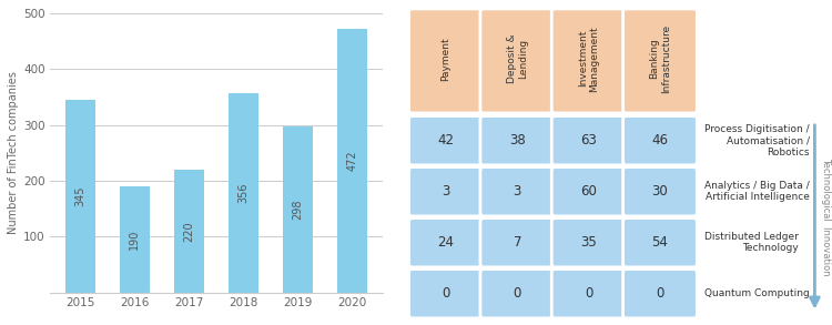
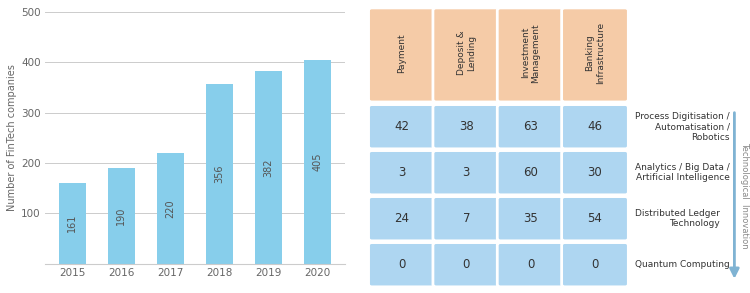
2015: 345 -> 161
2019: 298 -> 382
2020: 472 -> 405
